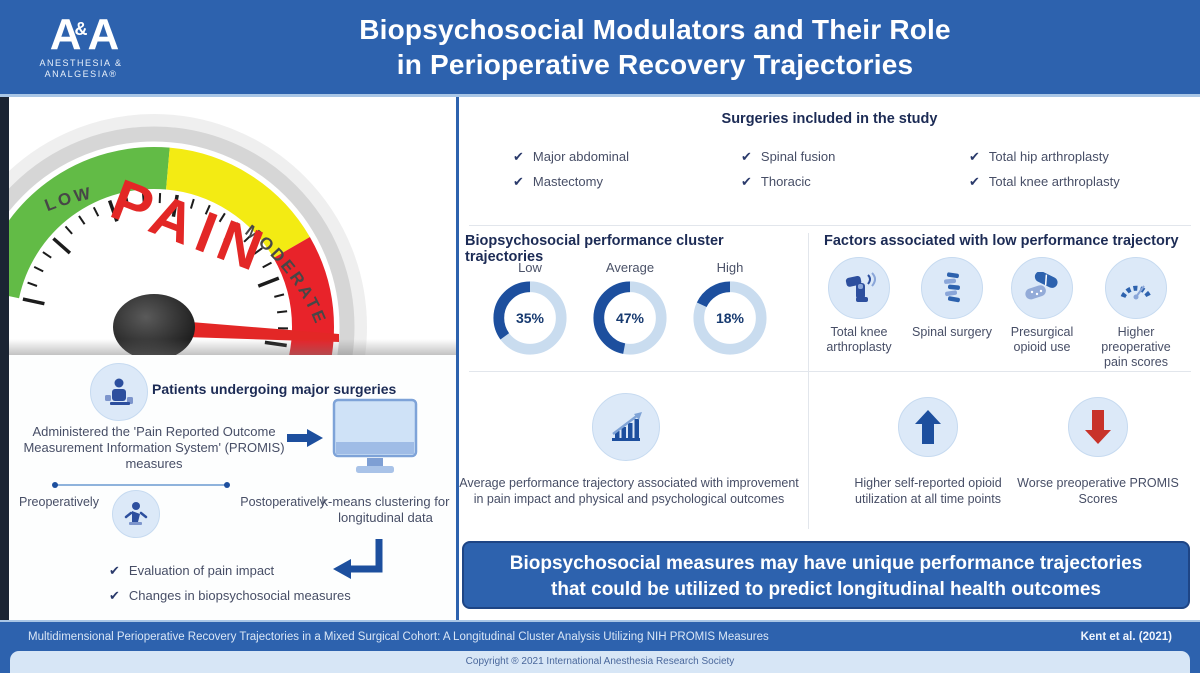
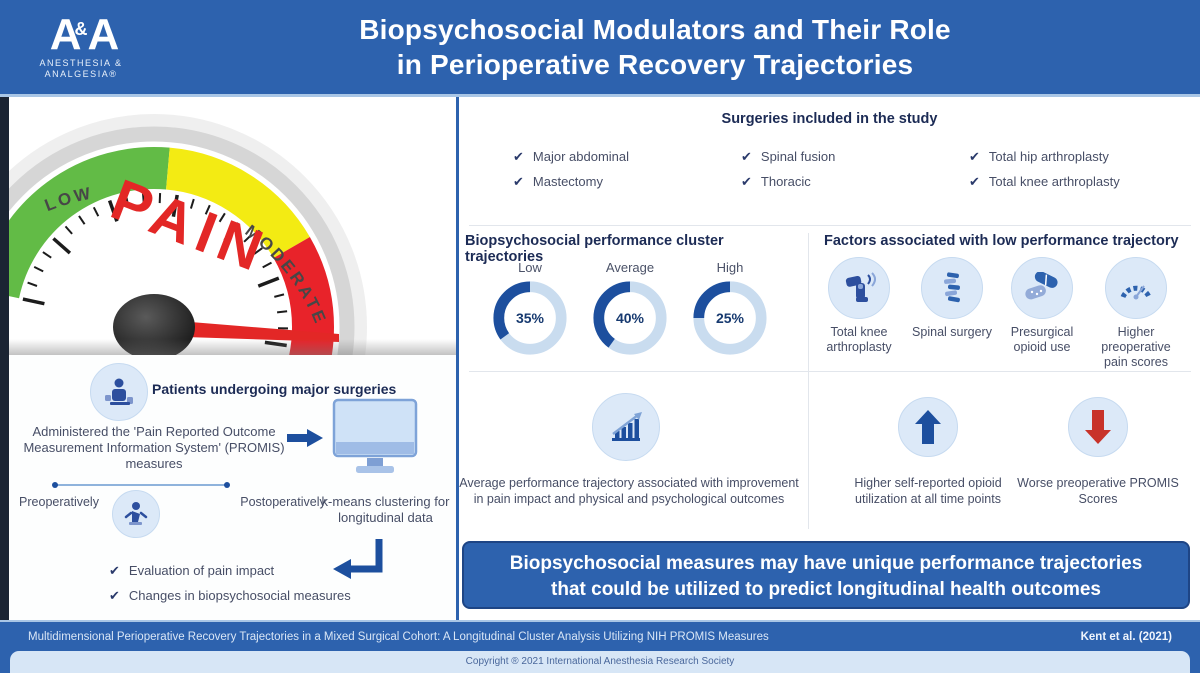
Average: 47% -> 40%
High: 18% -> 25%
